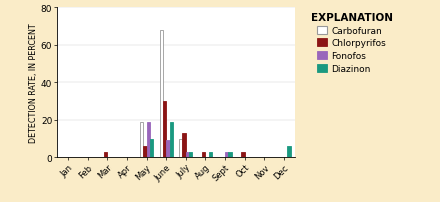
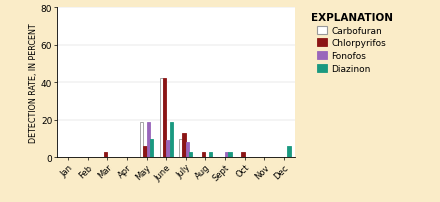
Carbofuran/June: 68 -> 42
Chlorpyrifos/June: 30 -> 42
Fonofos/July: 3 -> 8
